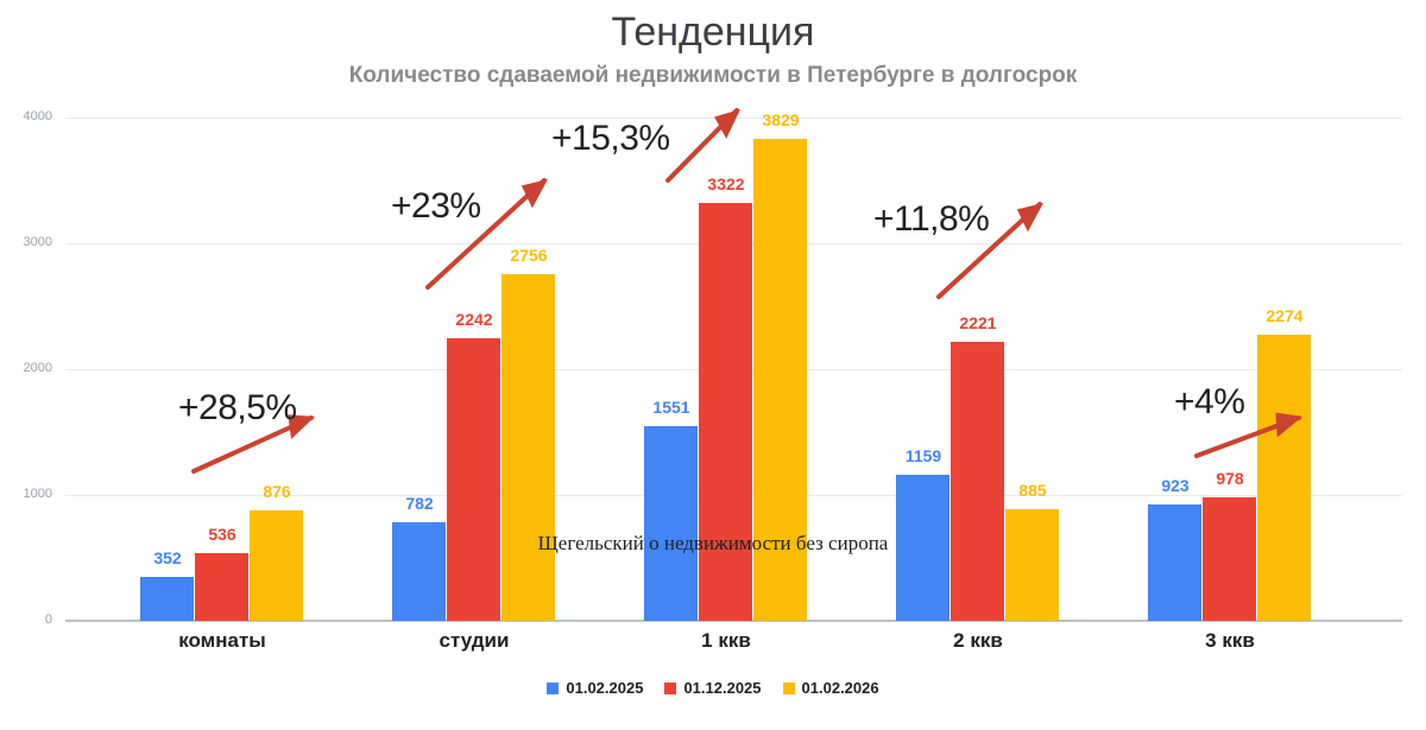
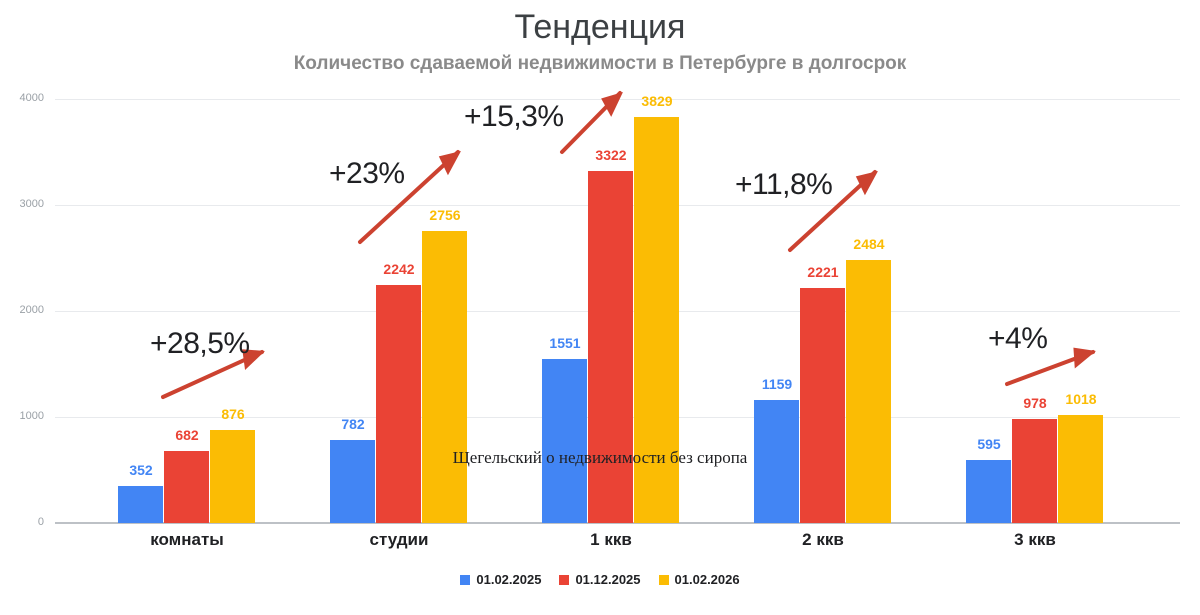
01.12.2025/комнаты: 536 -> 682
01.02.2026/2 ккв: 885 -> 2484
01.02.2025/3 ккв: 923 -> 595
01.02.2026/3 ккв: 2274 -> 1018
